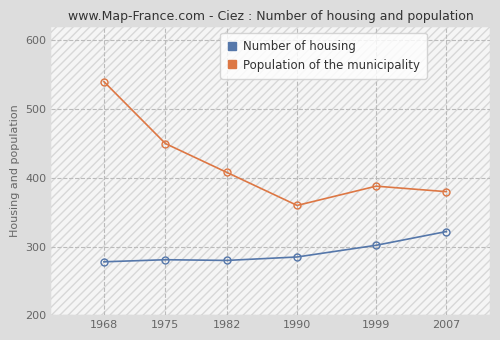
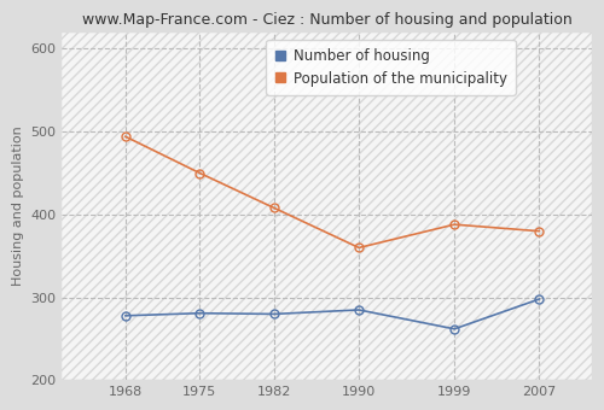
Population of the municipality/1968: 540 -> 494
Number of housing/1999: 302 -> 262
Number of housing/2007: 322 -> 298
